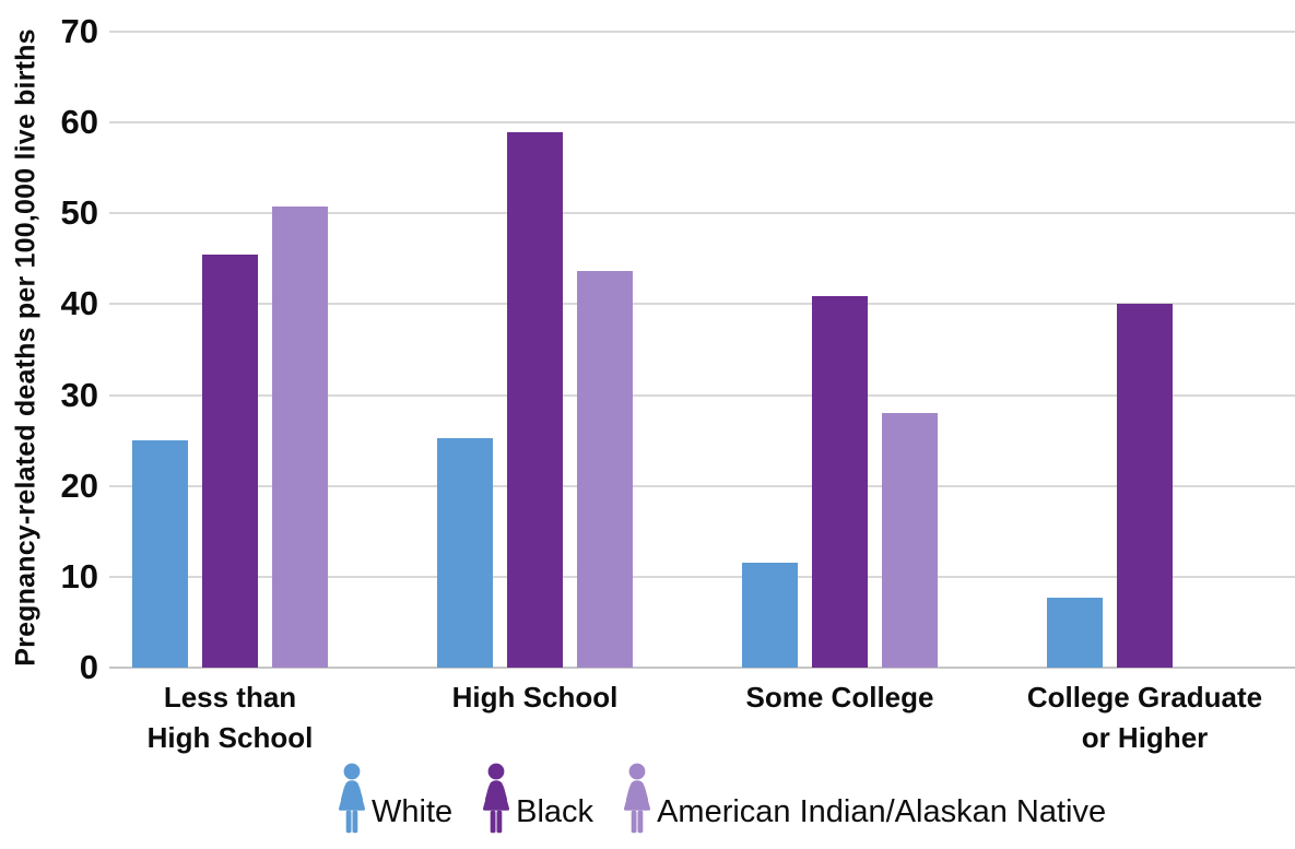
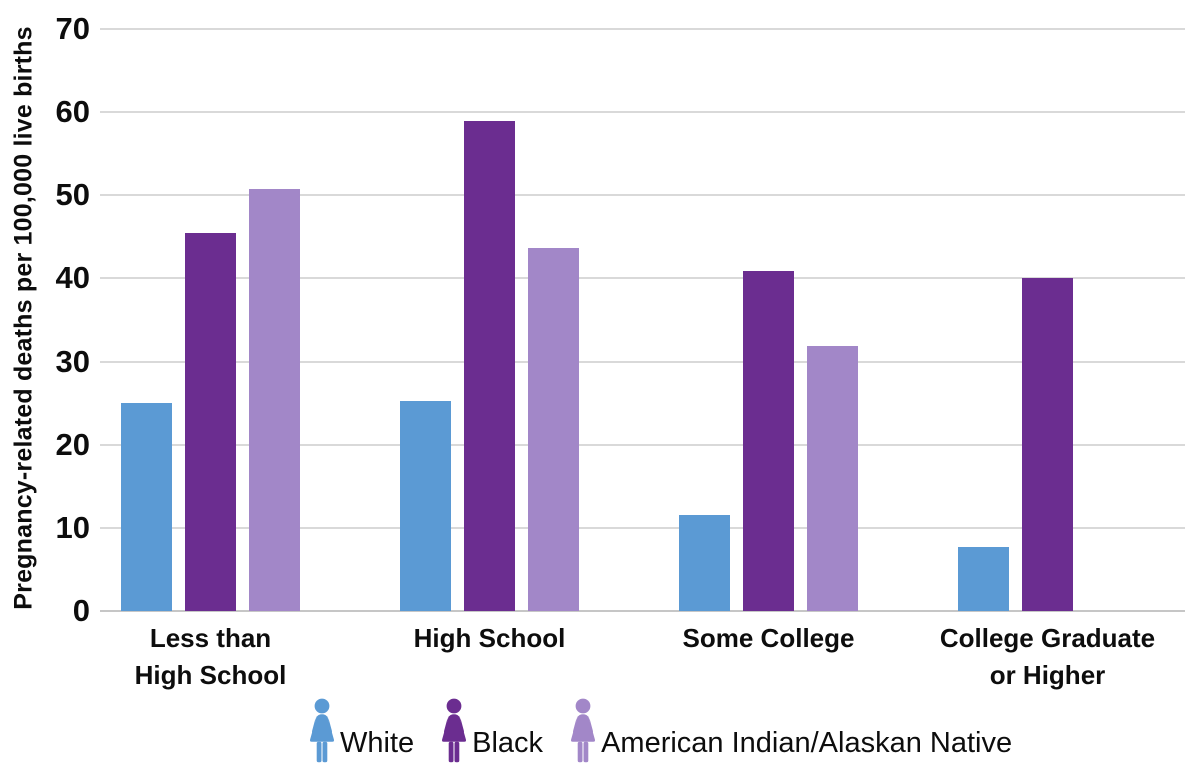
American Indian/Alaskan Native/Some College: 28 -> 32
